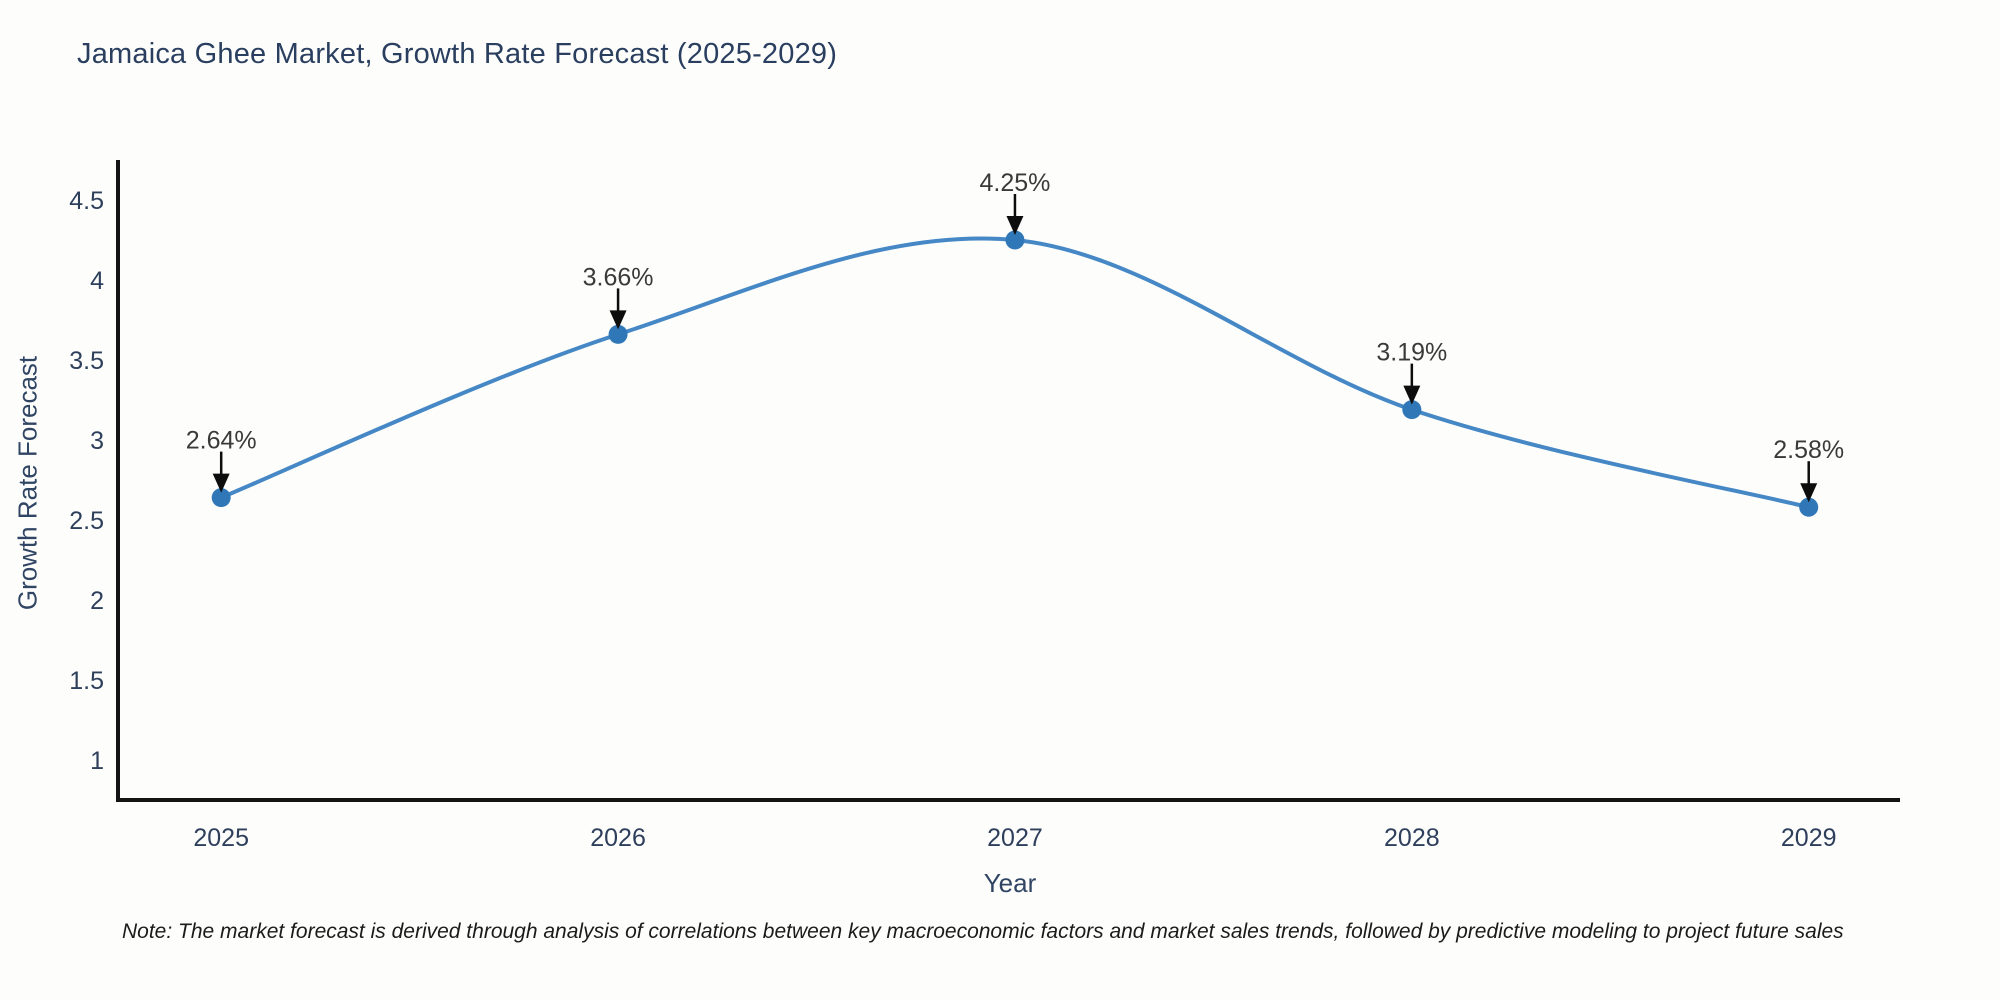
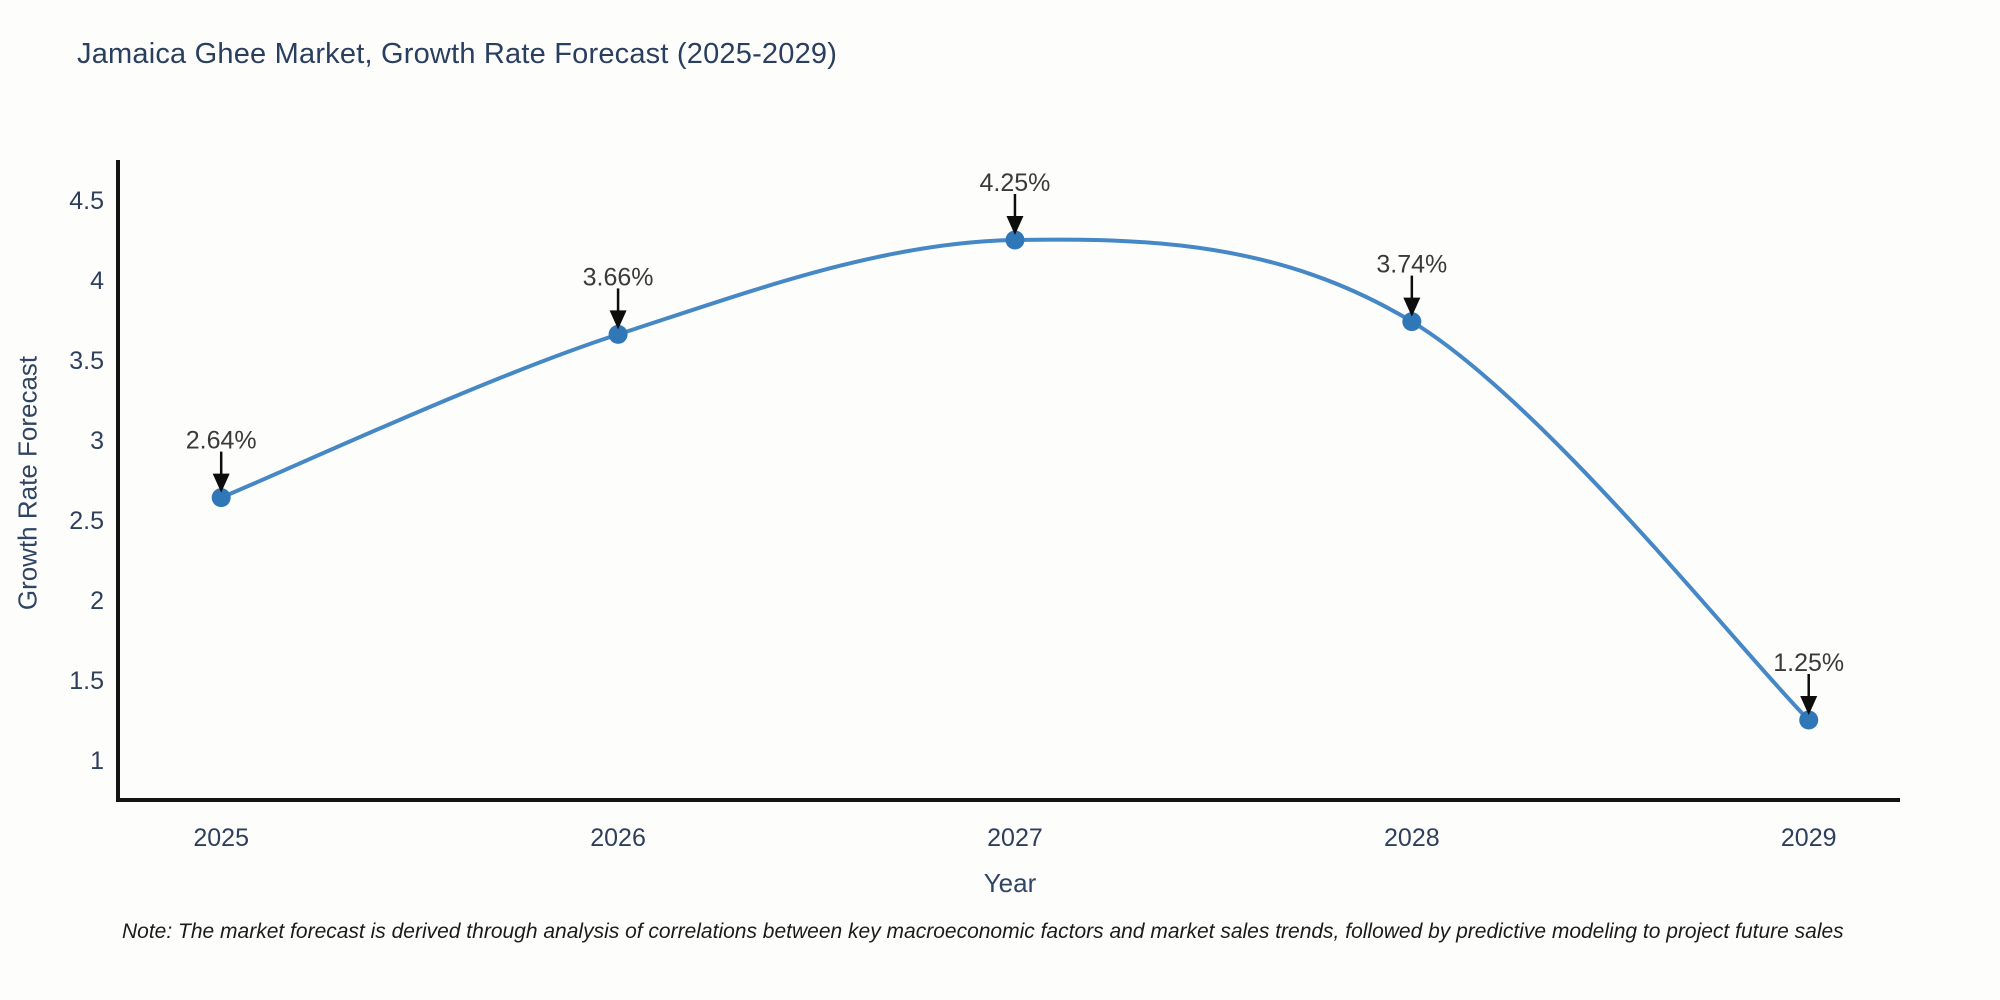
2028: 3.19% -> 3.74%
2029: 2.58% -> 1.25%
